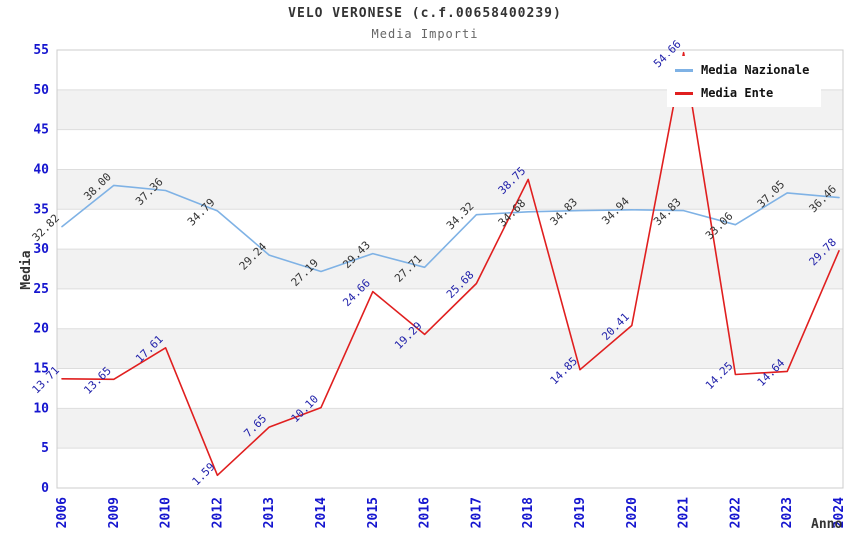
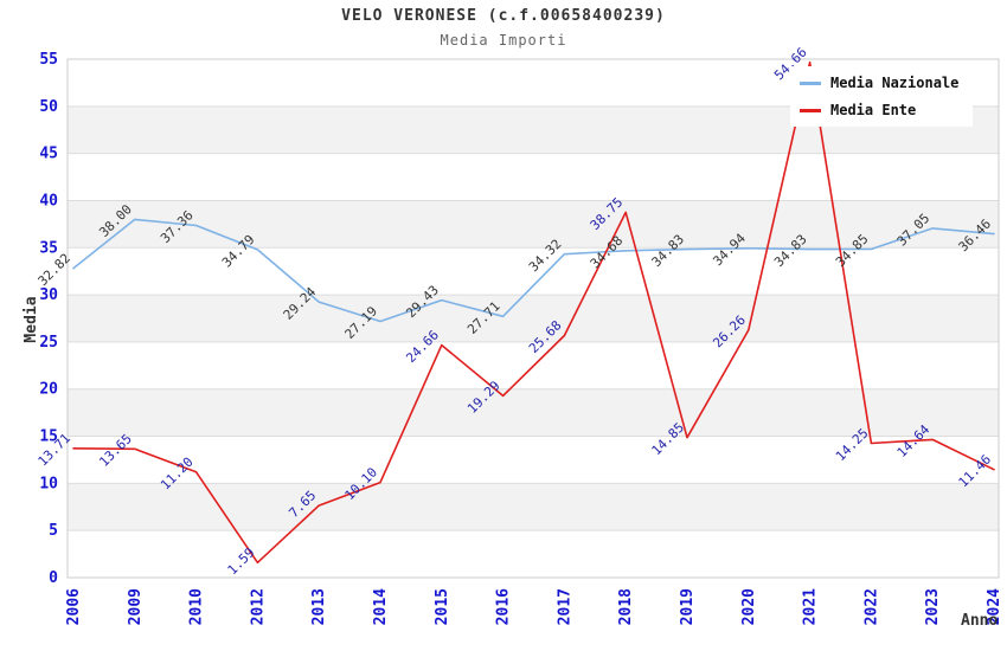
Media Ente/2010: 17.61 -> 11.20
Media Ente/2020: 20.41 -> 26.26
Media Nazionale/2022: 33.06 -> 34.85
Media Ente/2024: 29.78 -> 11.46
